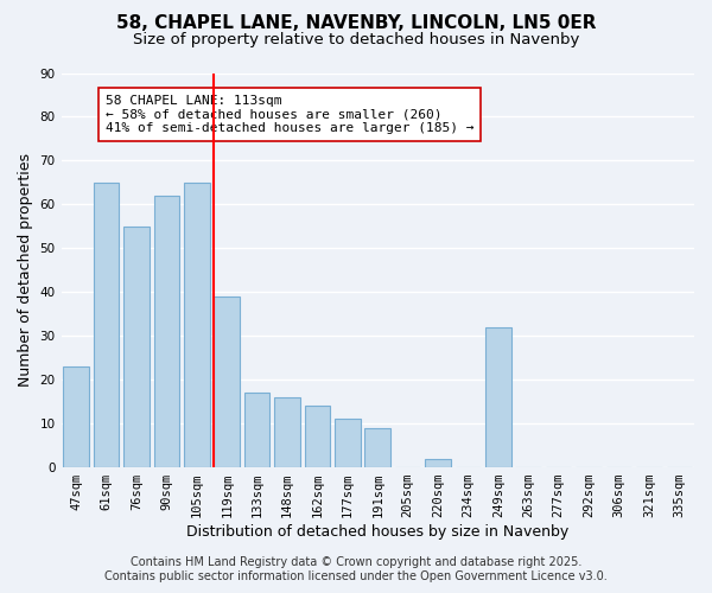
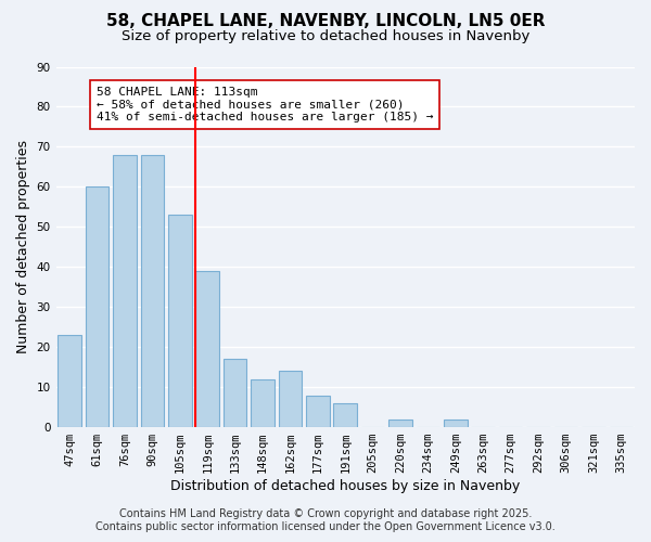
61sqm: 65 -> 60
76sqm: 55 -> 68
90sqm: 62 -> 68
105sqm: 65 -> 53
148sqm: 16 -> 12
177sqm: 11 -> 8
191sqm: 9 -> 6
249sqm: 32 -> 2
